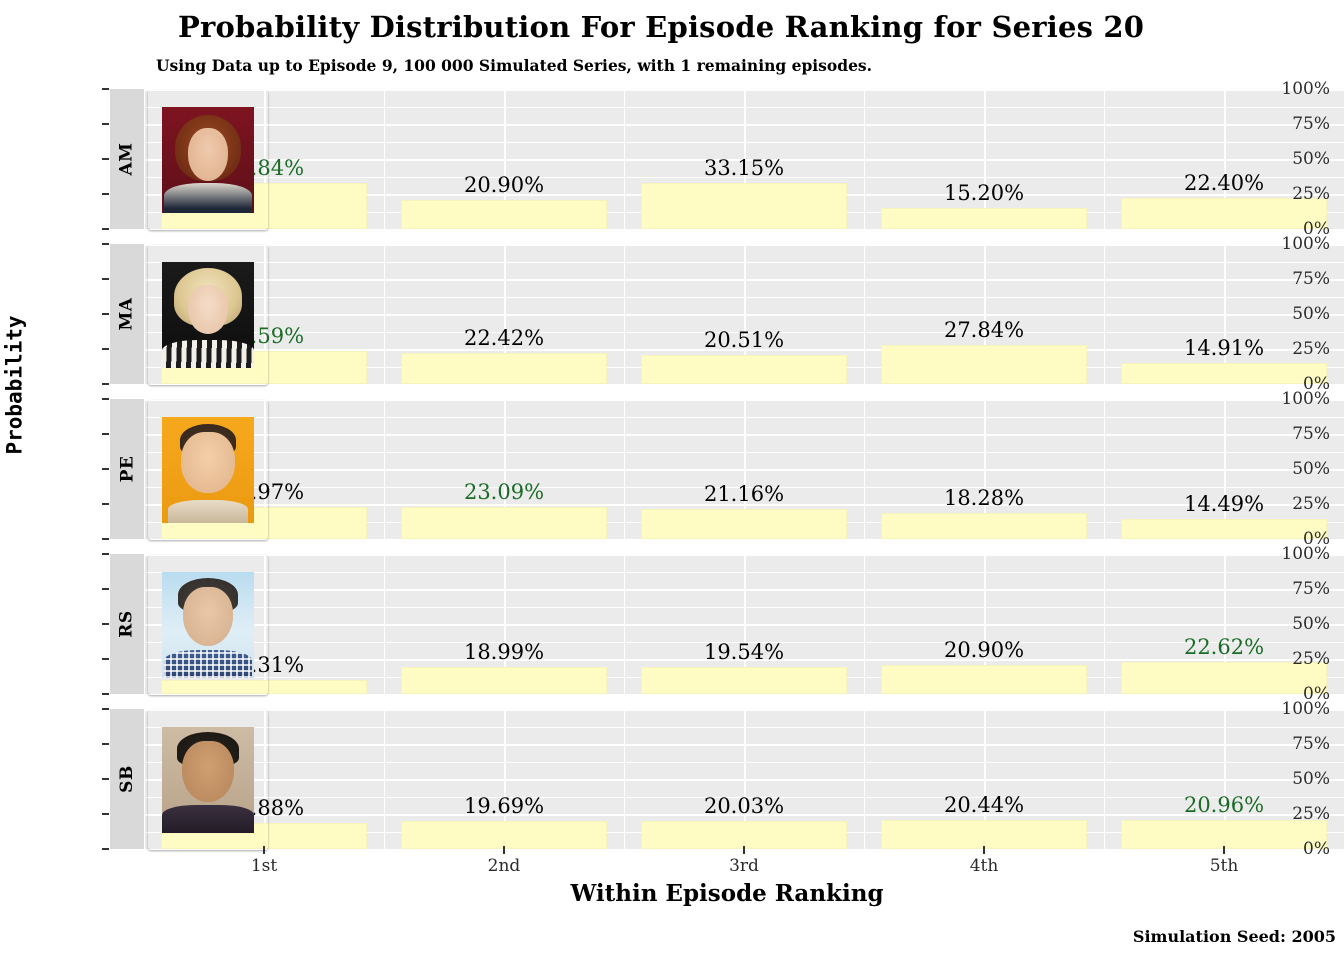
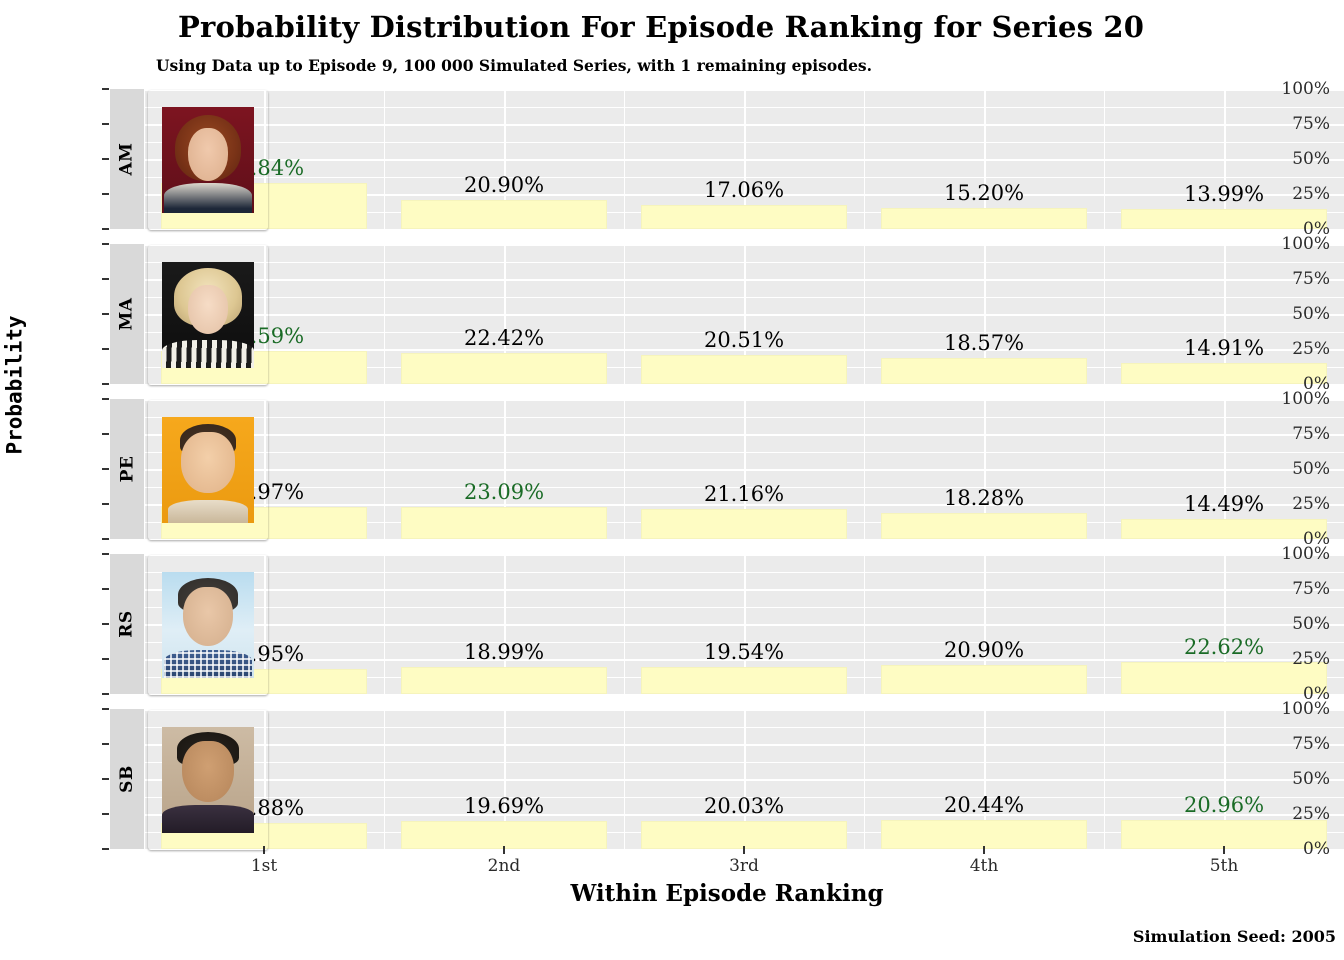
RS/1st: 10.31% -> 17.95%
AM/3rd: 33.15% -> 17.06%
MA/4th: 27.84% -> 18.57%
AM/5th: 22.40% -> 13.99%
